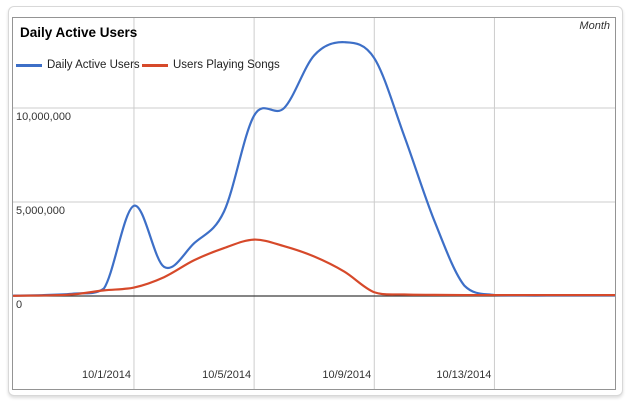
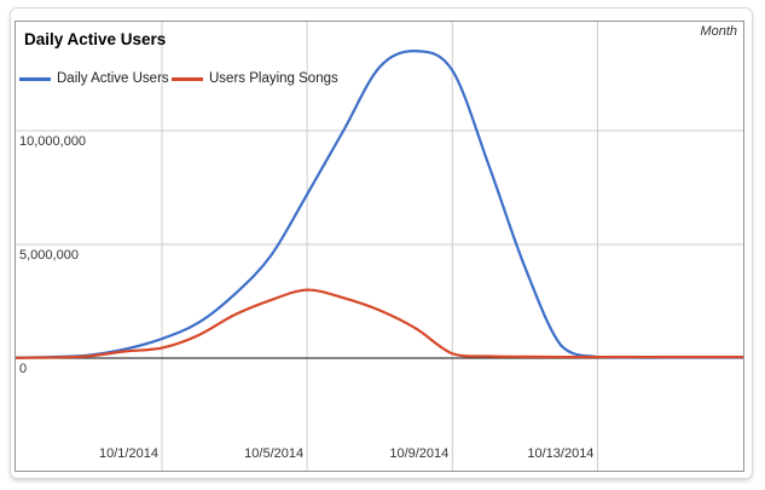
Daily Active Users/10/1/2014: 4800000 -> 800000
Daily Active Users/10/5/2014: 9600000 -> 7200000
